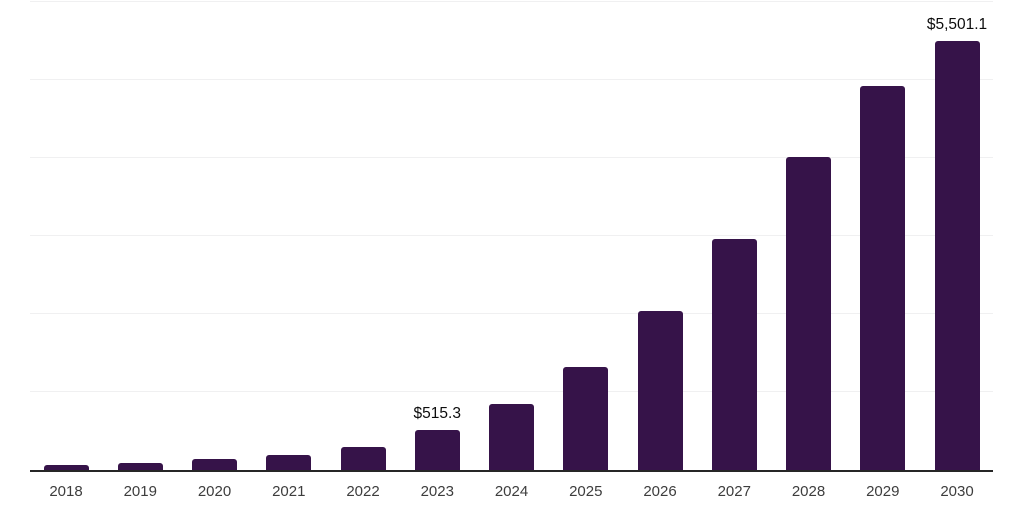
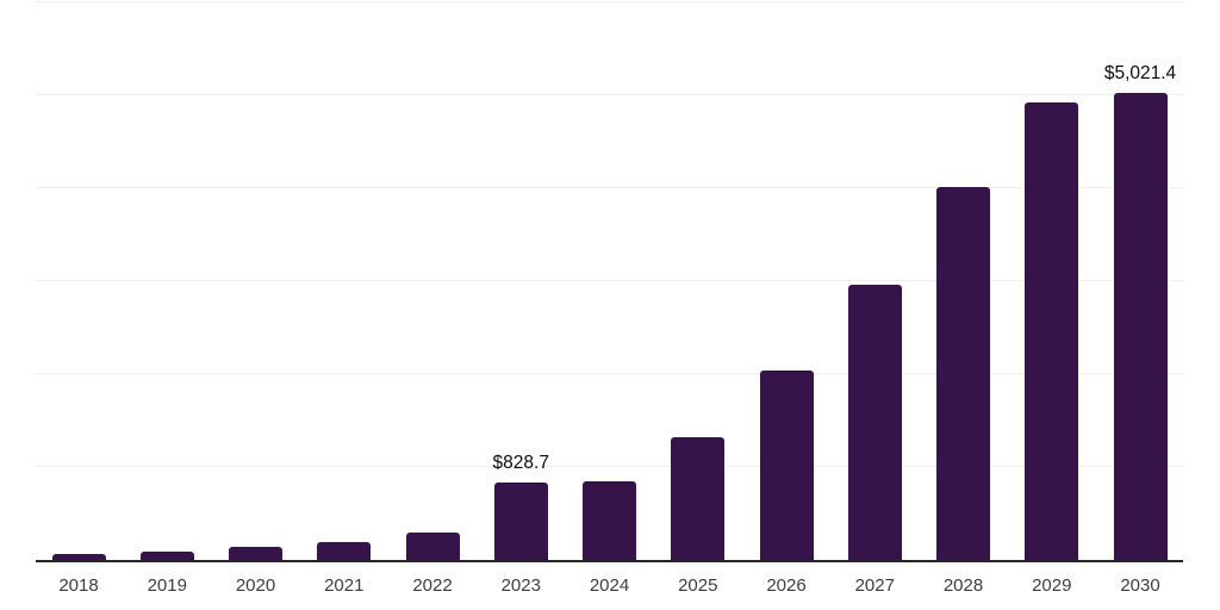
2023: $515.3 -> $828.7
2030: $5,501.1 -> $5,021.4
